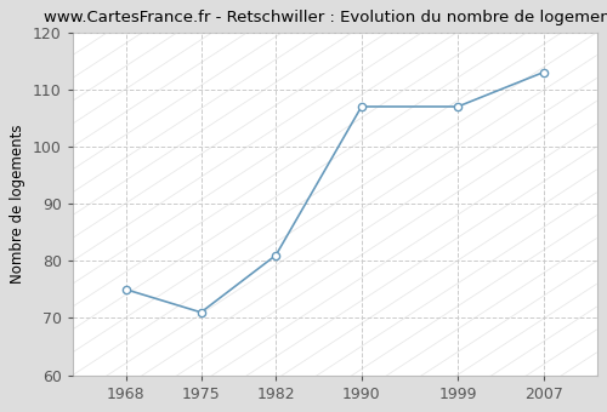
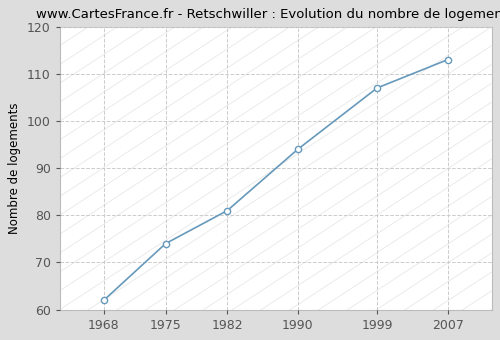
1968: 75 -> 62
1975: 71 -> 74
1990: 107 -> 94
